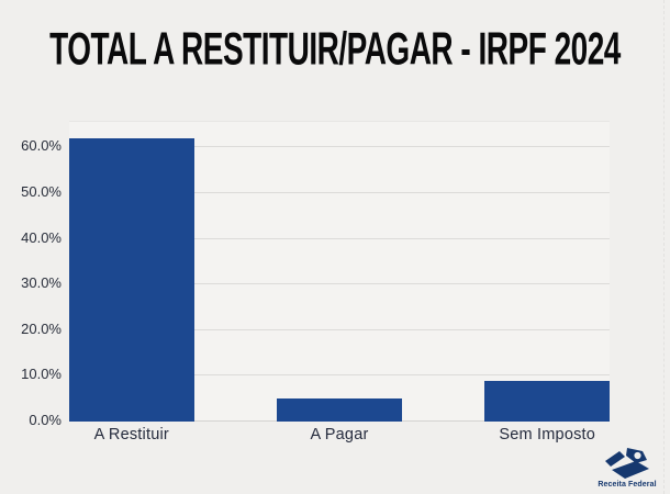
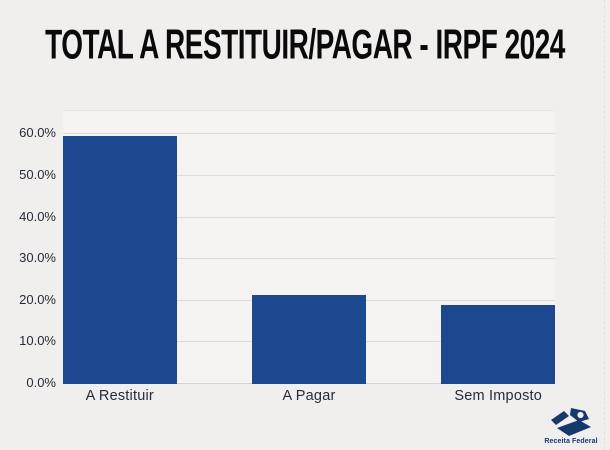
A Restituir: 62% -> 60%
A Pagar: 5% -> 22%
Sem Imposto: 9% -> 19%
